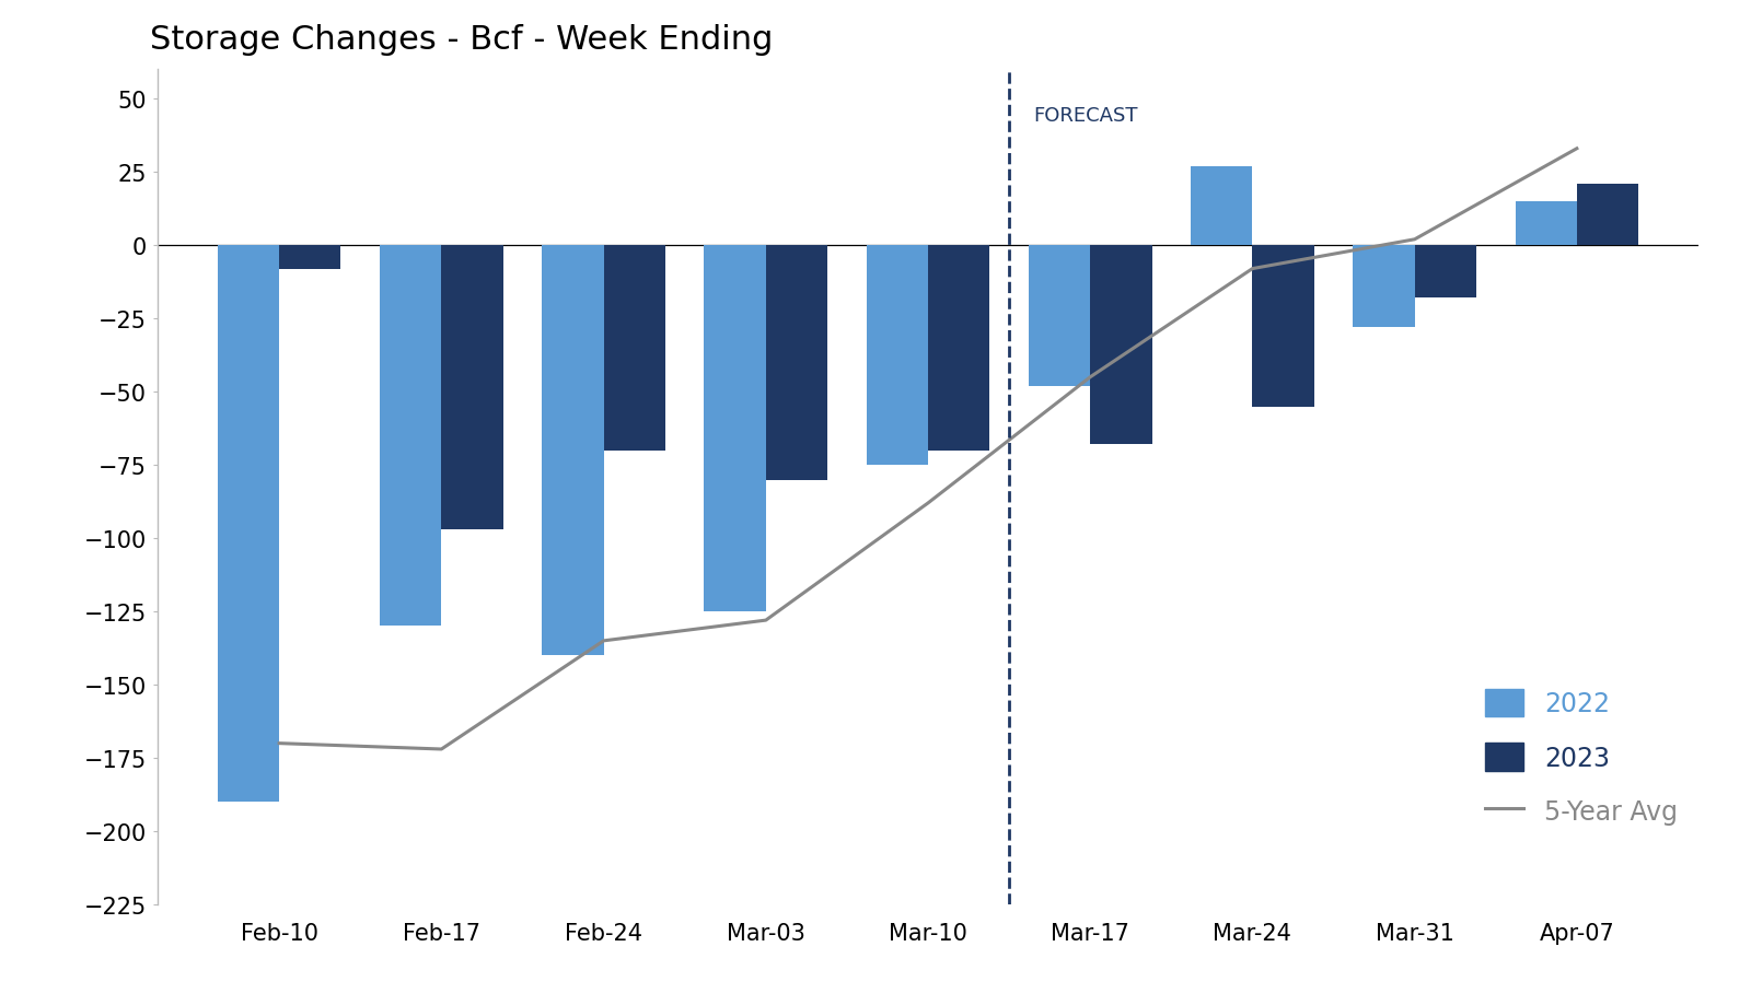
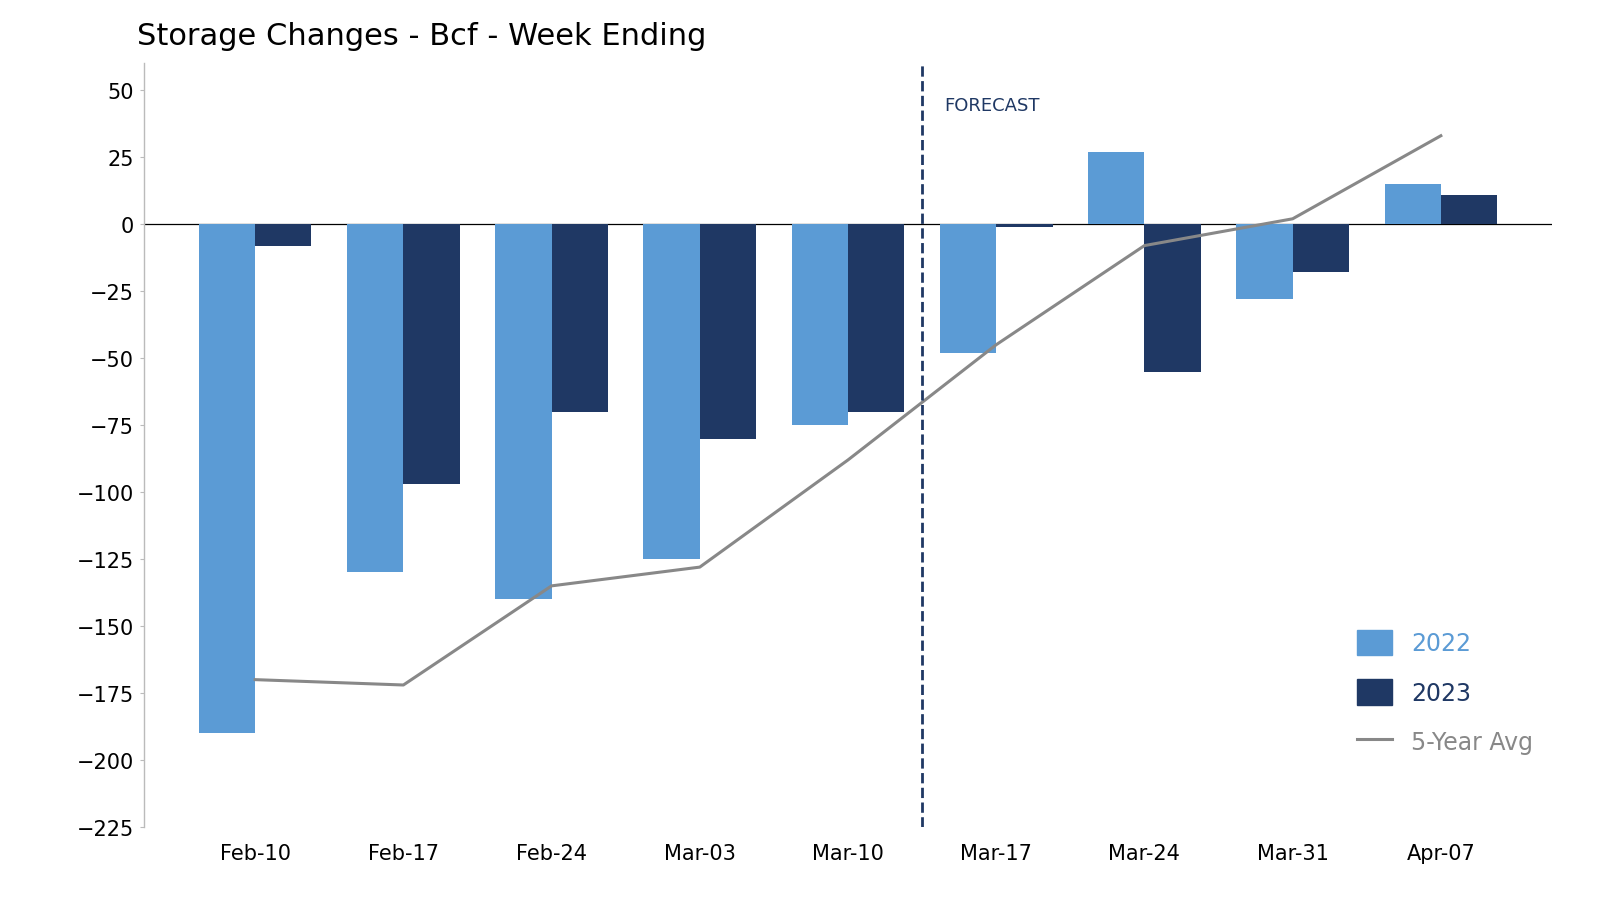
2023/Mar-17: -68 -> -1
2023/Apr-07: 21 -> 11
